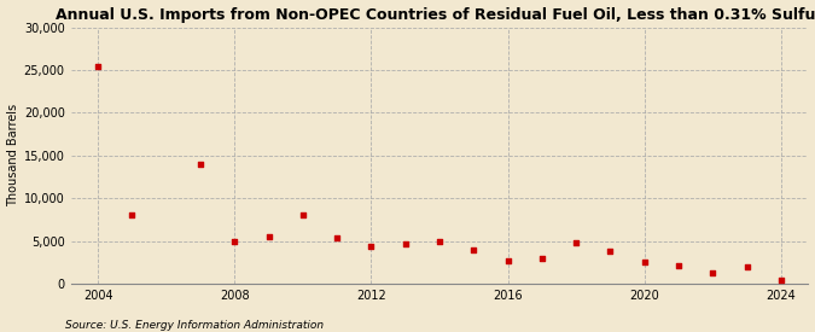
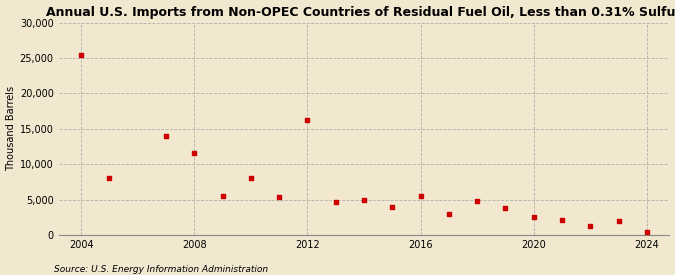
2008: 5,000 -> 11,600
2012: 4,400 -> 16,200
2016: 2,700 -> 5,600
